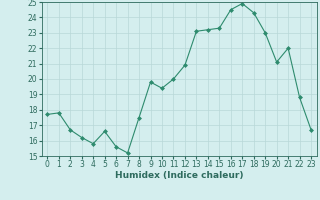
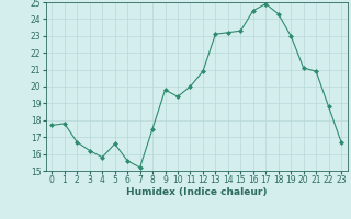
21: 22.0 -> 20.9
